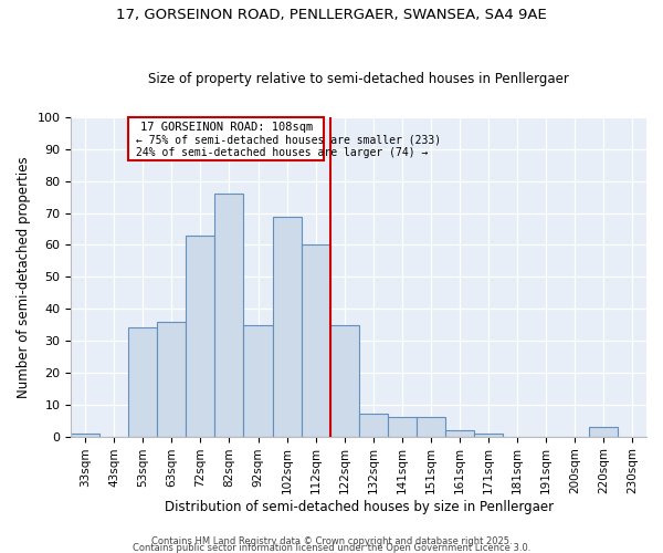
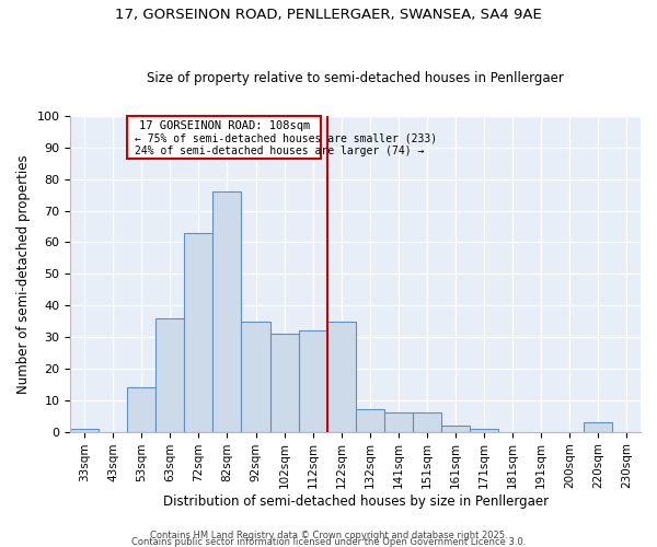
53sqm: 34 -> 14
102sqm: 69 -> 31
112sqm: 60 -> 32
